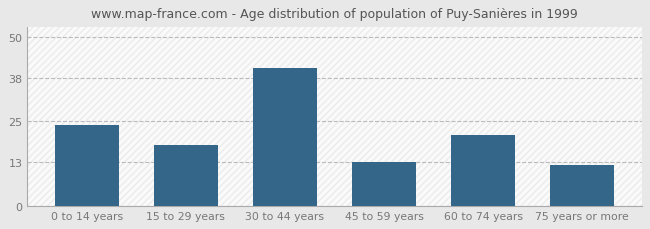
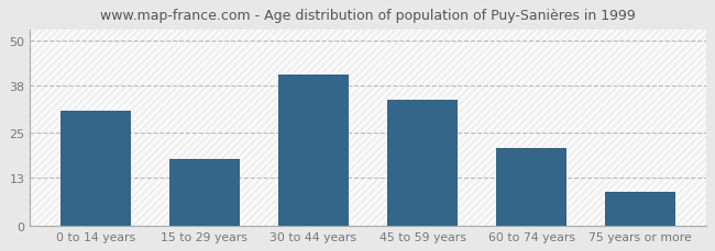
0 to 14 years: 24 -> 31
45 to 59 years: 13 -> 34
75 years or more: 12 -> 9
